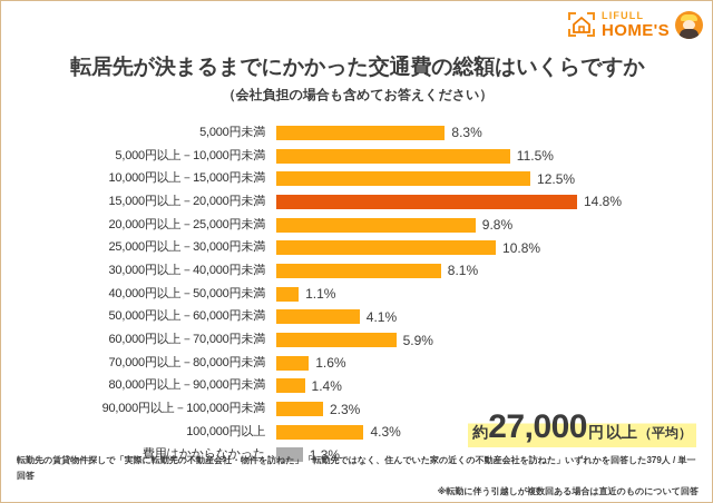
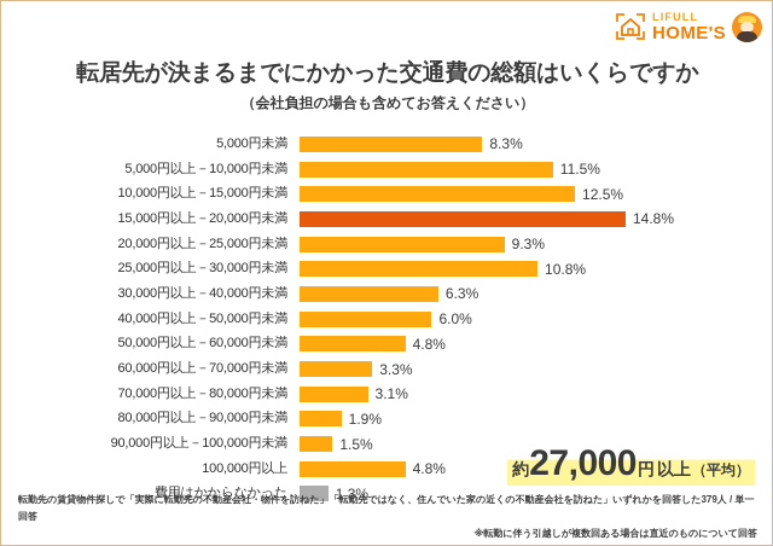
20,000円以上－25,000円未満: 9.8% -> 9.3%
30,000円以上－40,000円未満: 8.1% -> 6.3%
40,000円以上－50,000円未満: 1.1% -> 6.0%
50,000円以上－60,000円未満: 4.1% -> 4.8%
60,000円以上－70,000円未満: 5.9% -> 3.3%
70,000円以上－80,000円未満: 1.6% -> 3.1%
80,000円以上－90,000円未満: 1.4% -> 1.9%
90,000円以上－100,000円未満: 2.3% -> 1.5%
100,000円以上: 4.3% -> 4.8%
